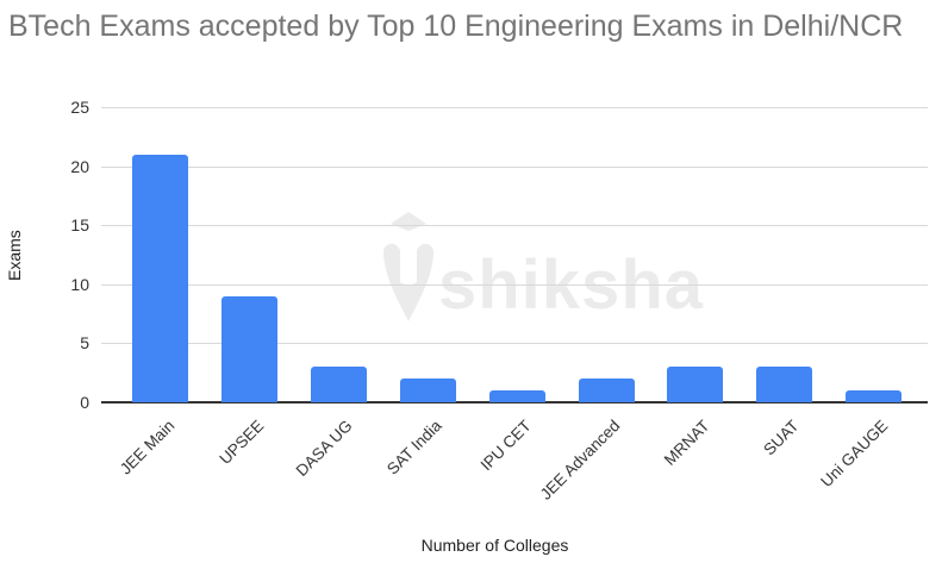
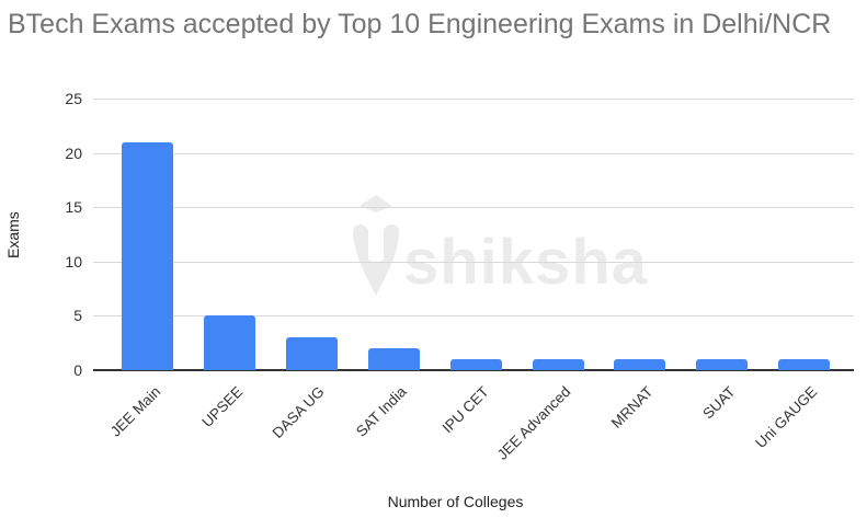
UPSEE: 9 -> 5
JEE Advanced: 2 -> 1
MRNAT: 3 -> 1
SUAT: 3 -> 1
